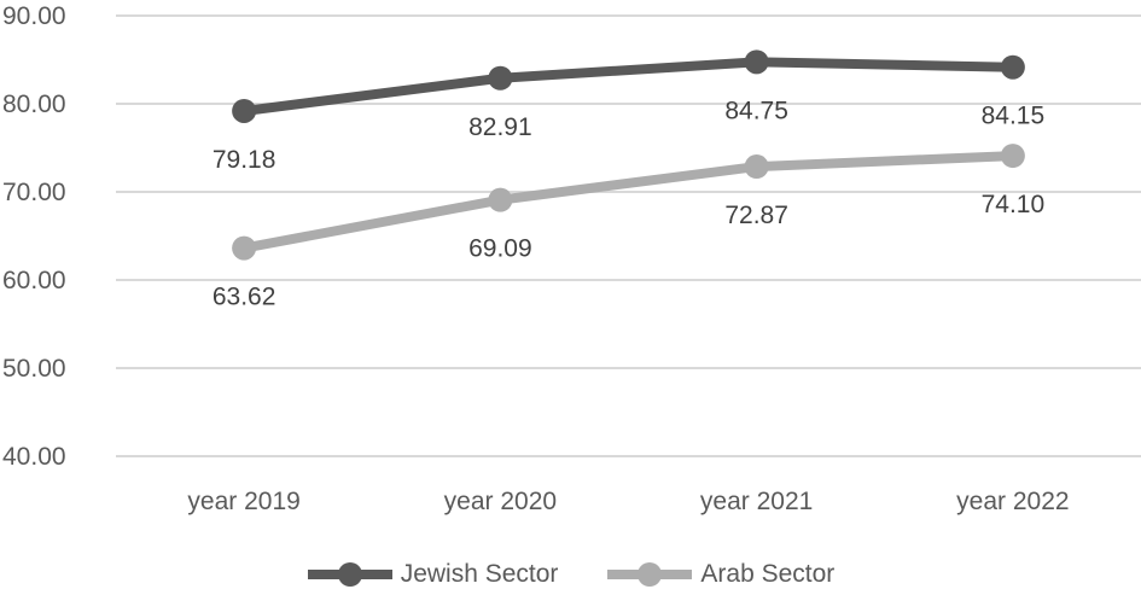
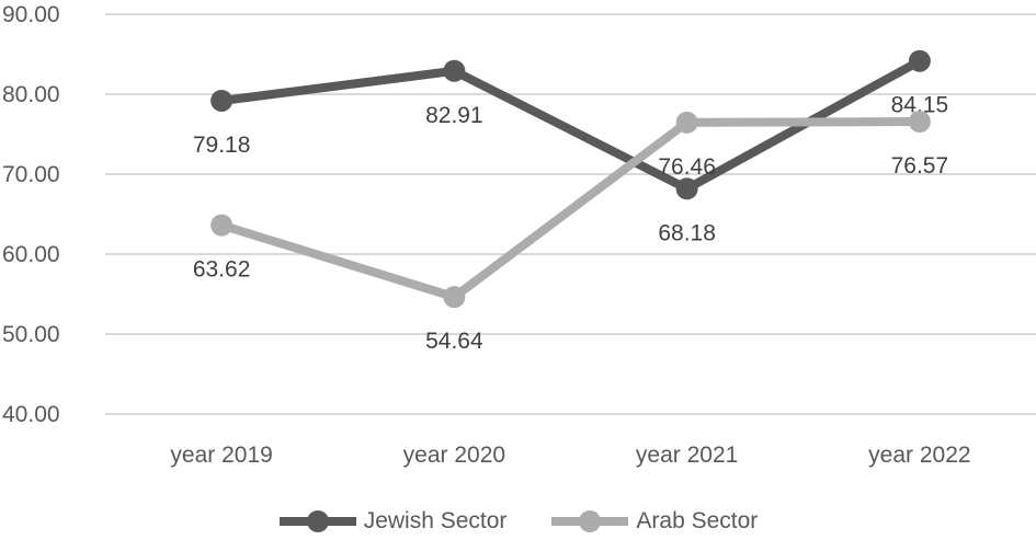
Arab Sector/year 2020: 69.09 -> 54.64
Jewish Sector/year 2021: 84.75 -> 68.18
Arab Sector/year 2021: 72.87 -> 76.46
Arab Sector/year 2022: 74.10 -> 76.57
